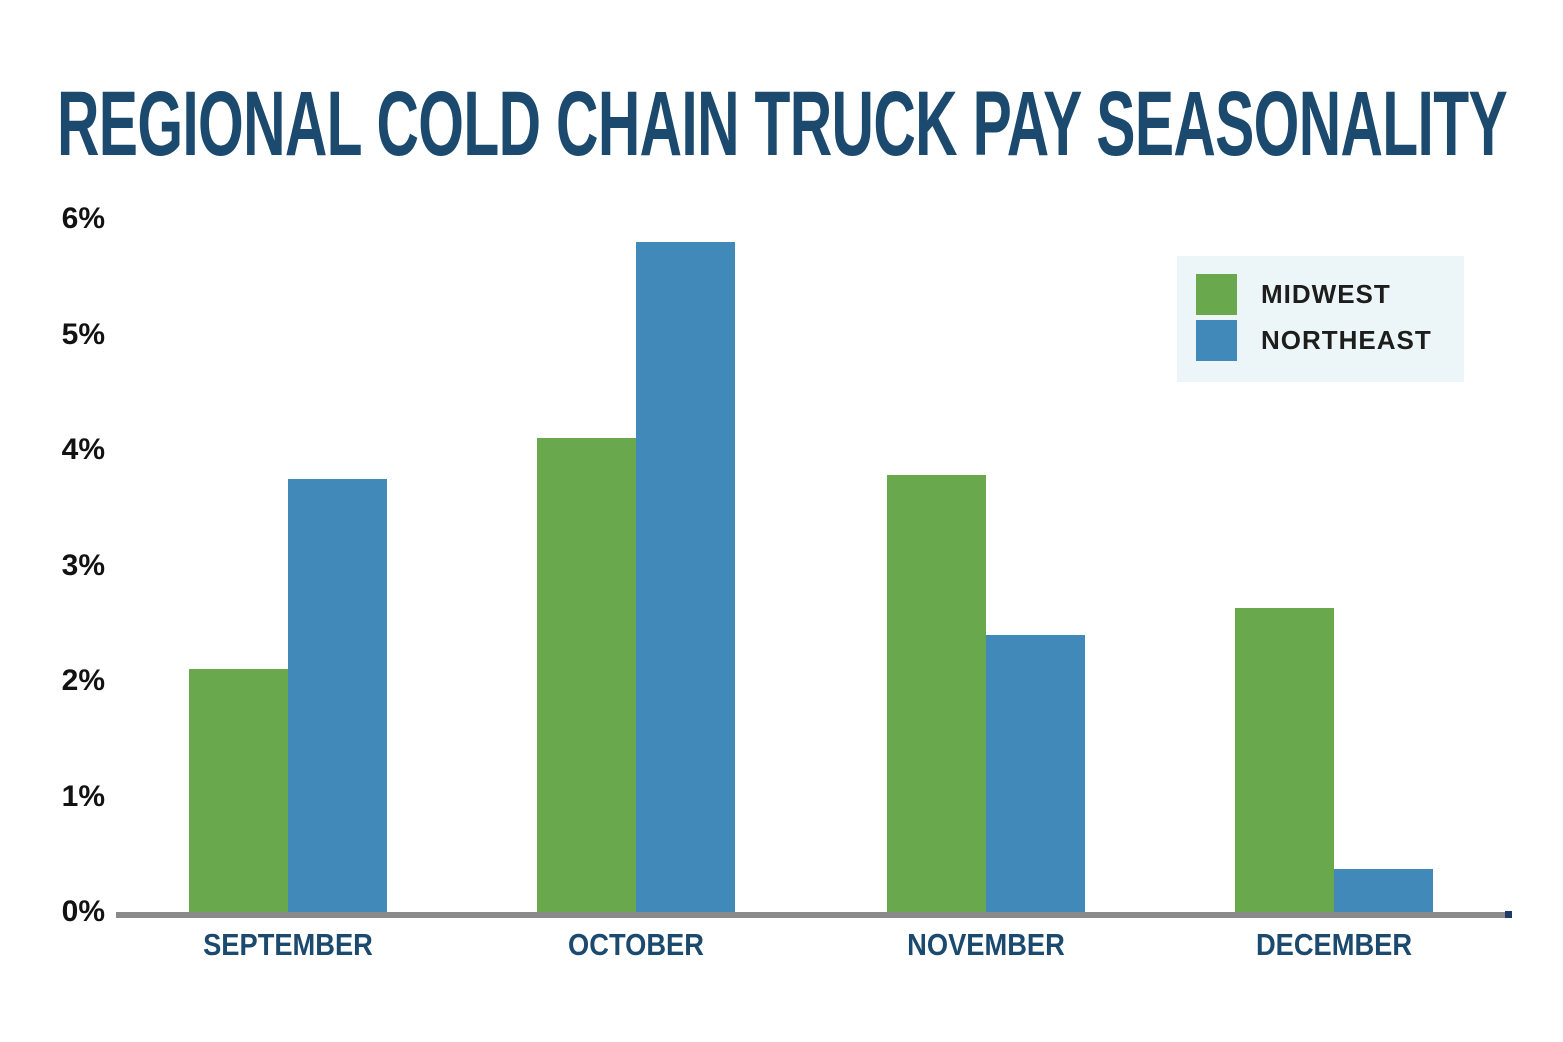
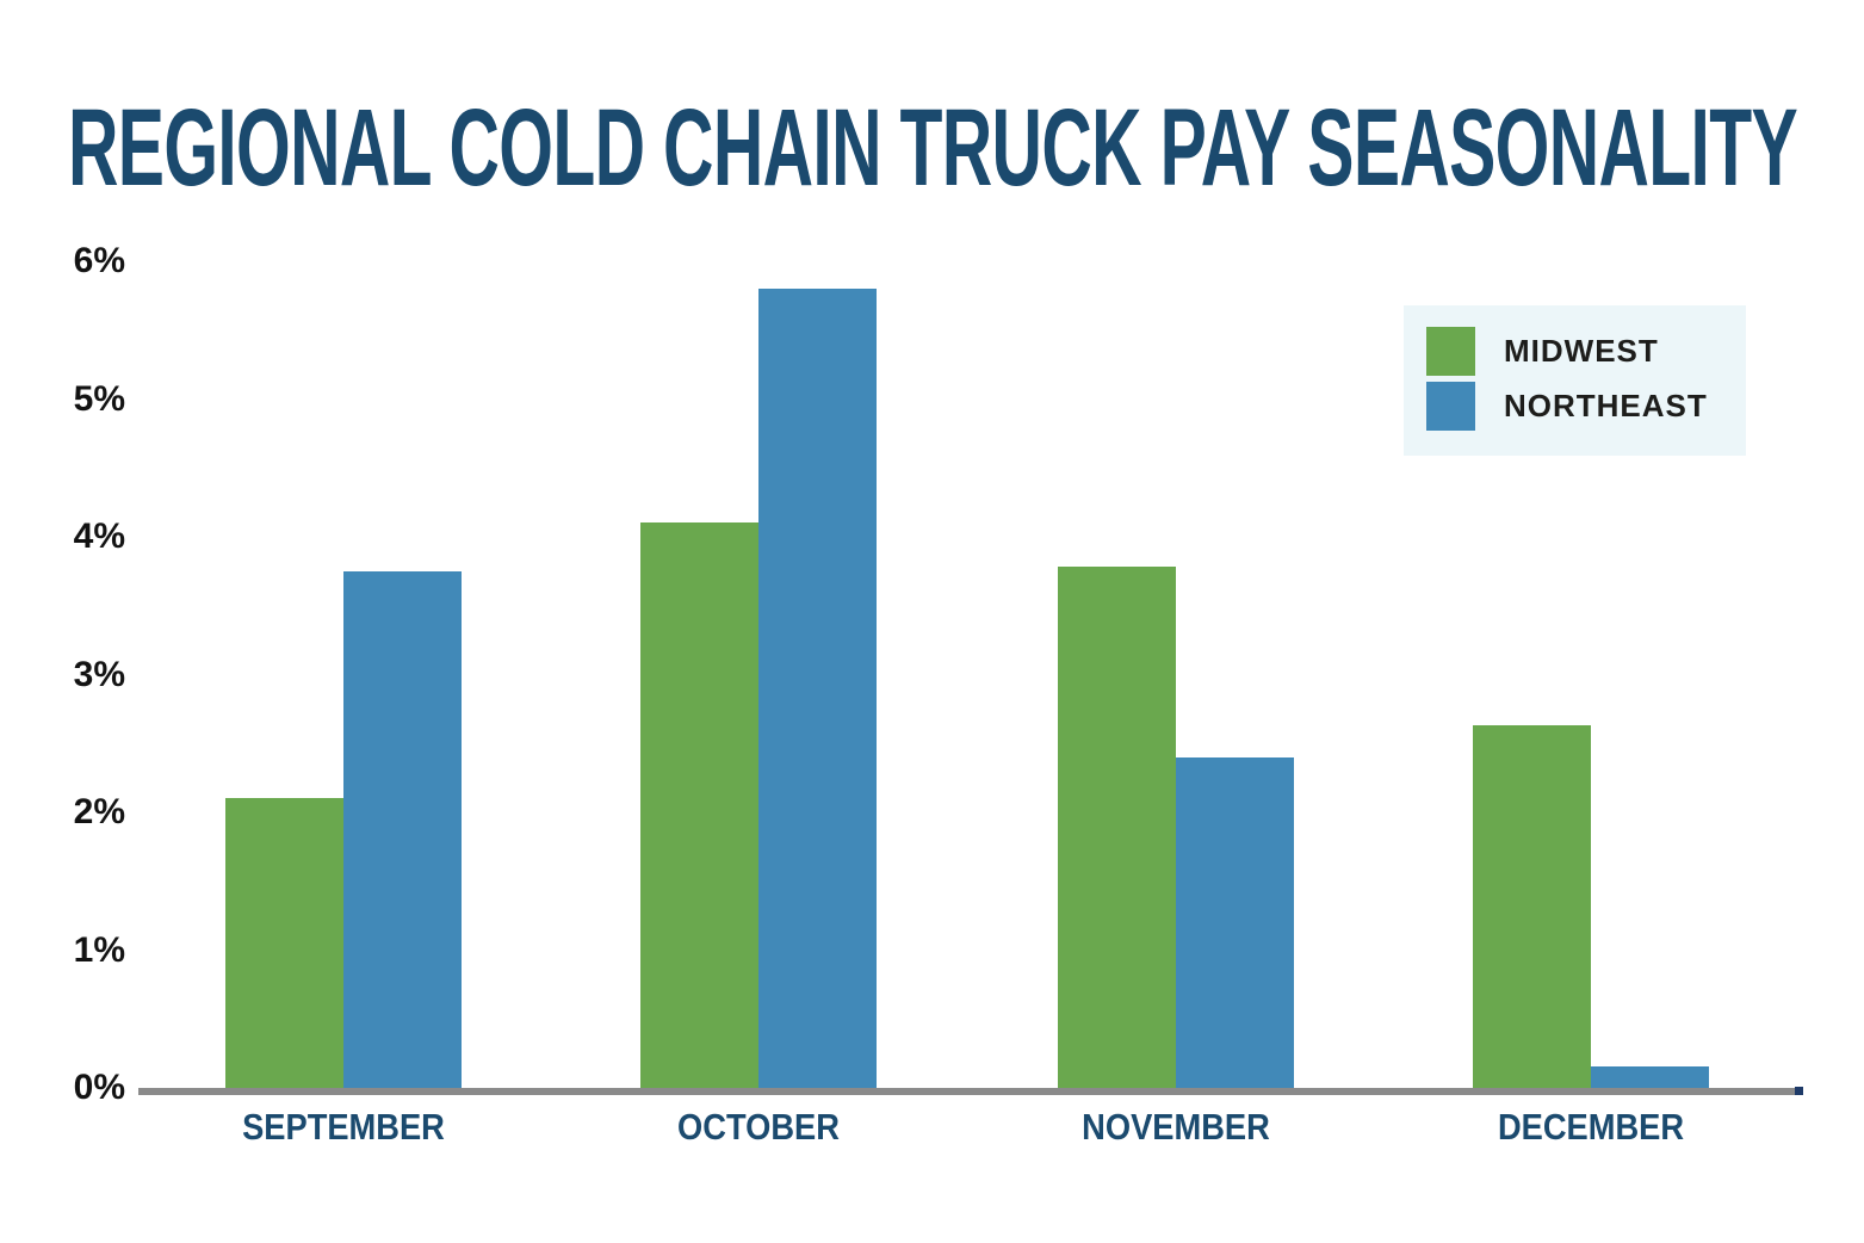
NORTHEAST/DECEMBER: 0.37% -> 0.16%
